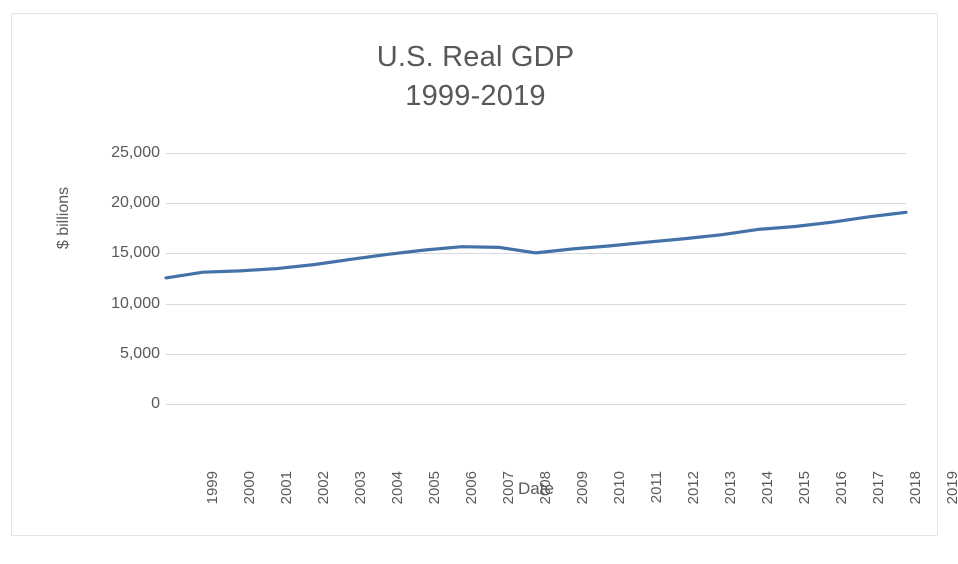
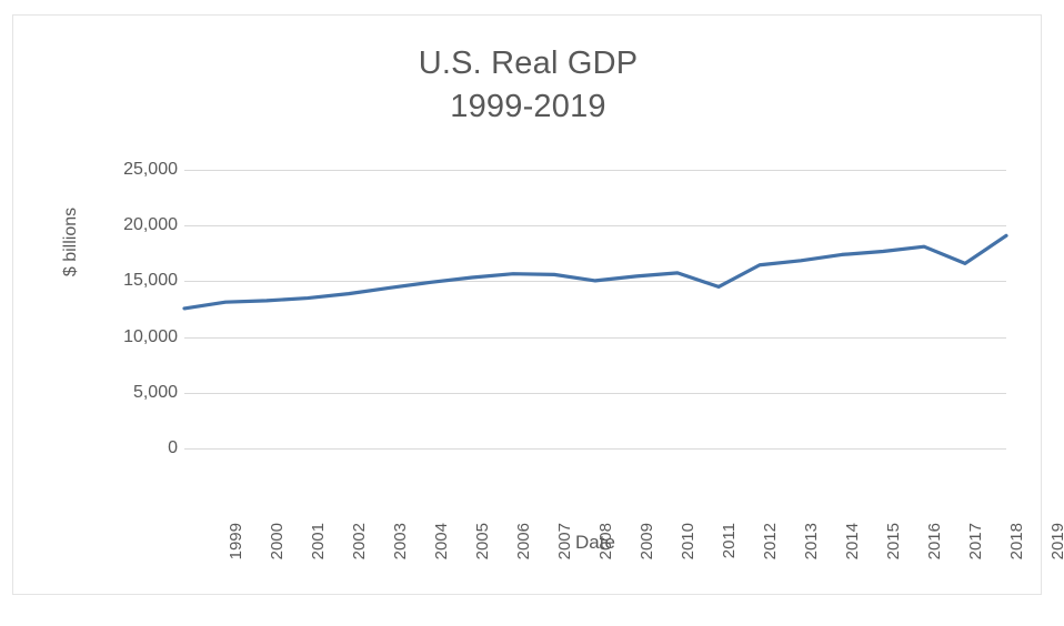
2012: 16100 -> 14500
2018: 18600 -> 16600
